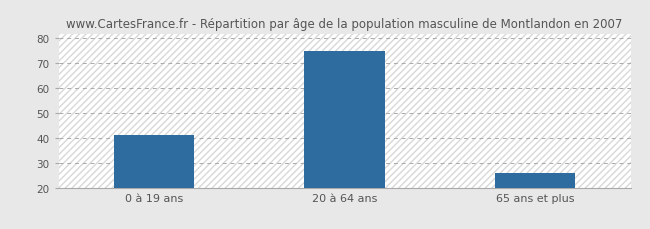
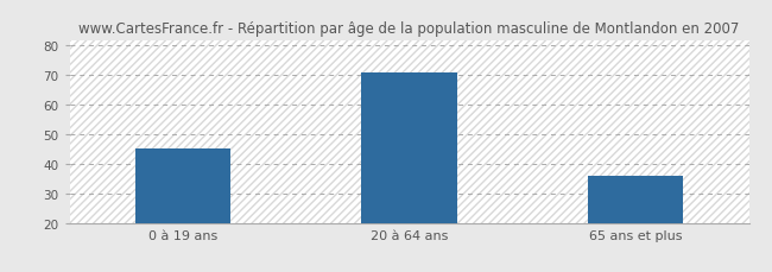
0 à 19 ans: 41 -> 45
20 à 64 ans: 75 -> 71
65 ans et plus: 26 -> 36
